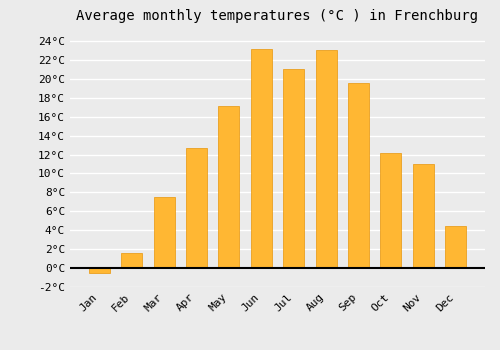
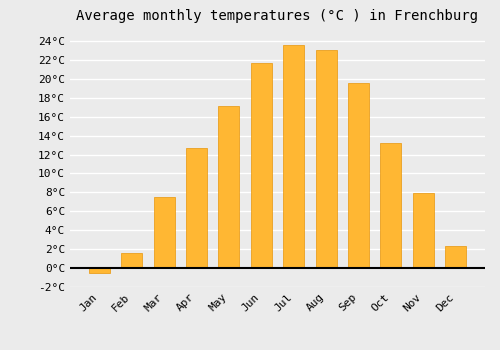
Jun: 23.2°C -> 21.7°C
Jul: 21.0°C -> 23.6°C
Oct: 12.2°C -> 13.2°C
Nov: 11.0°C -> 7.9°C
Dec: 4.4°C -> 2.3°C
